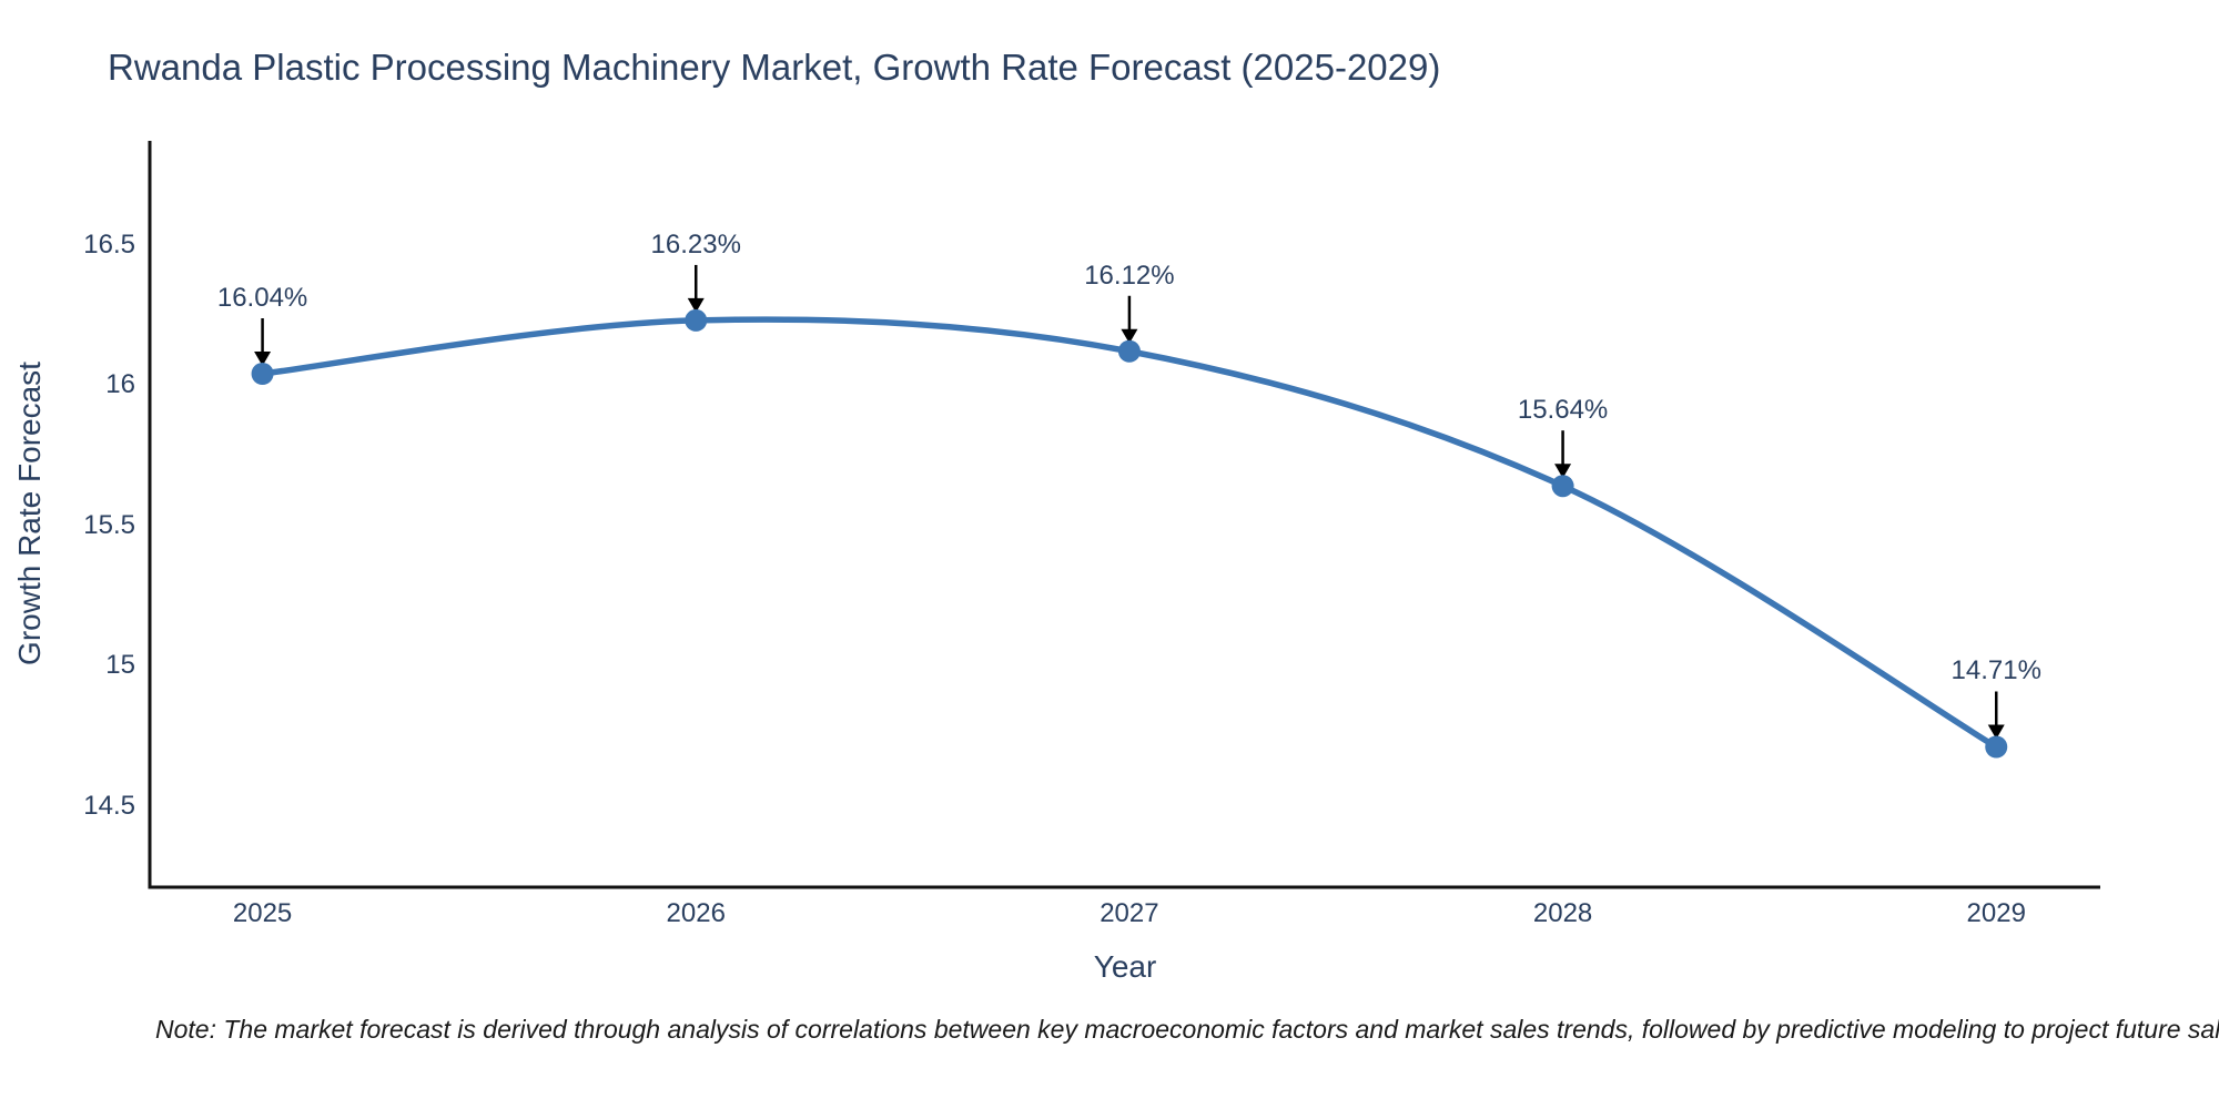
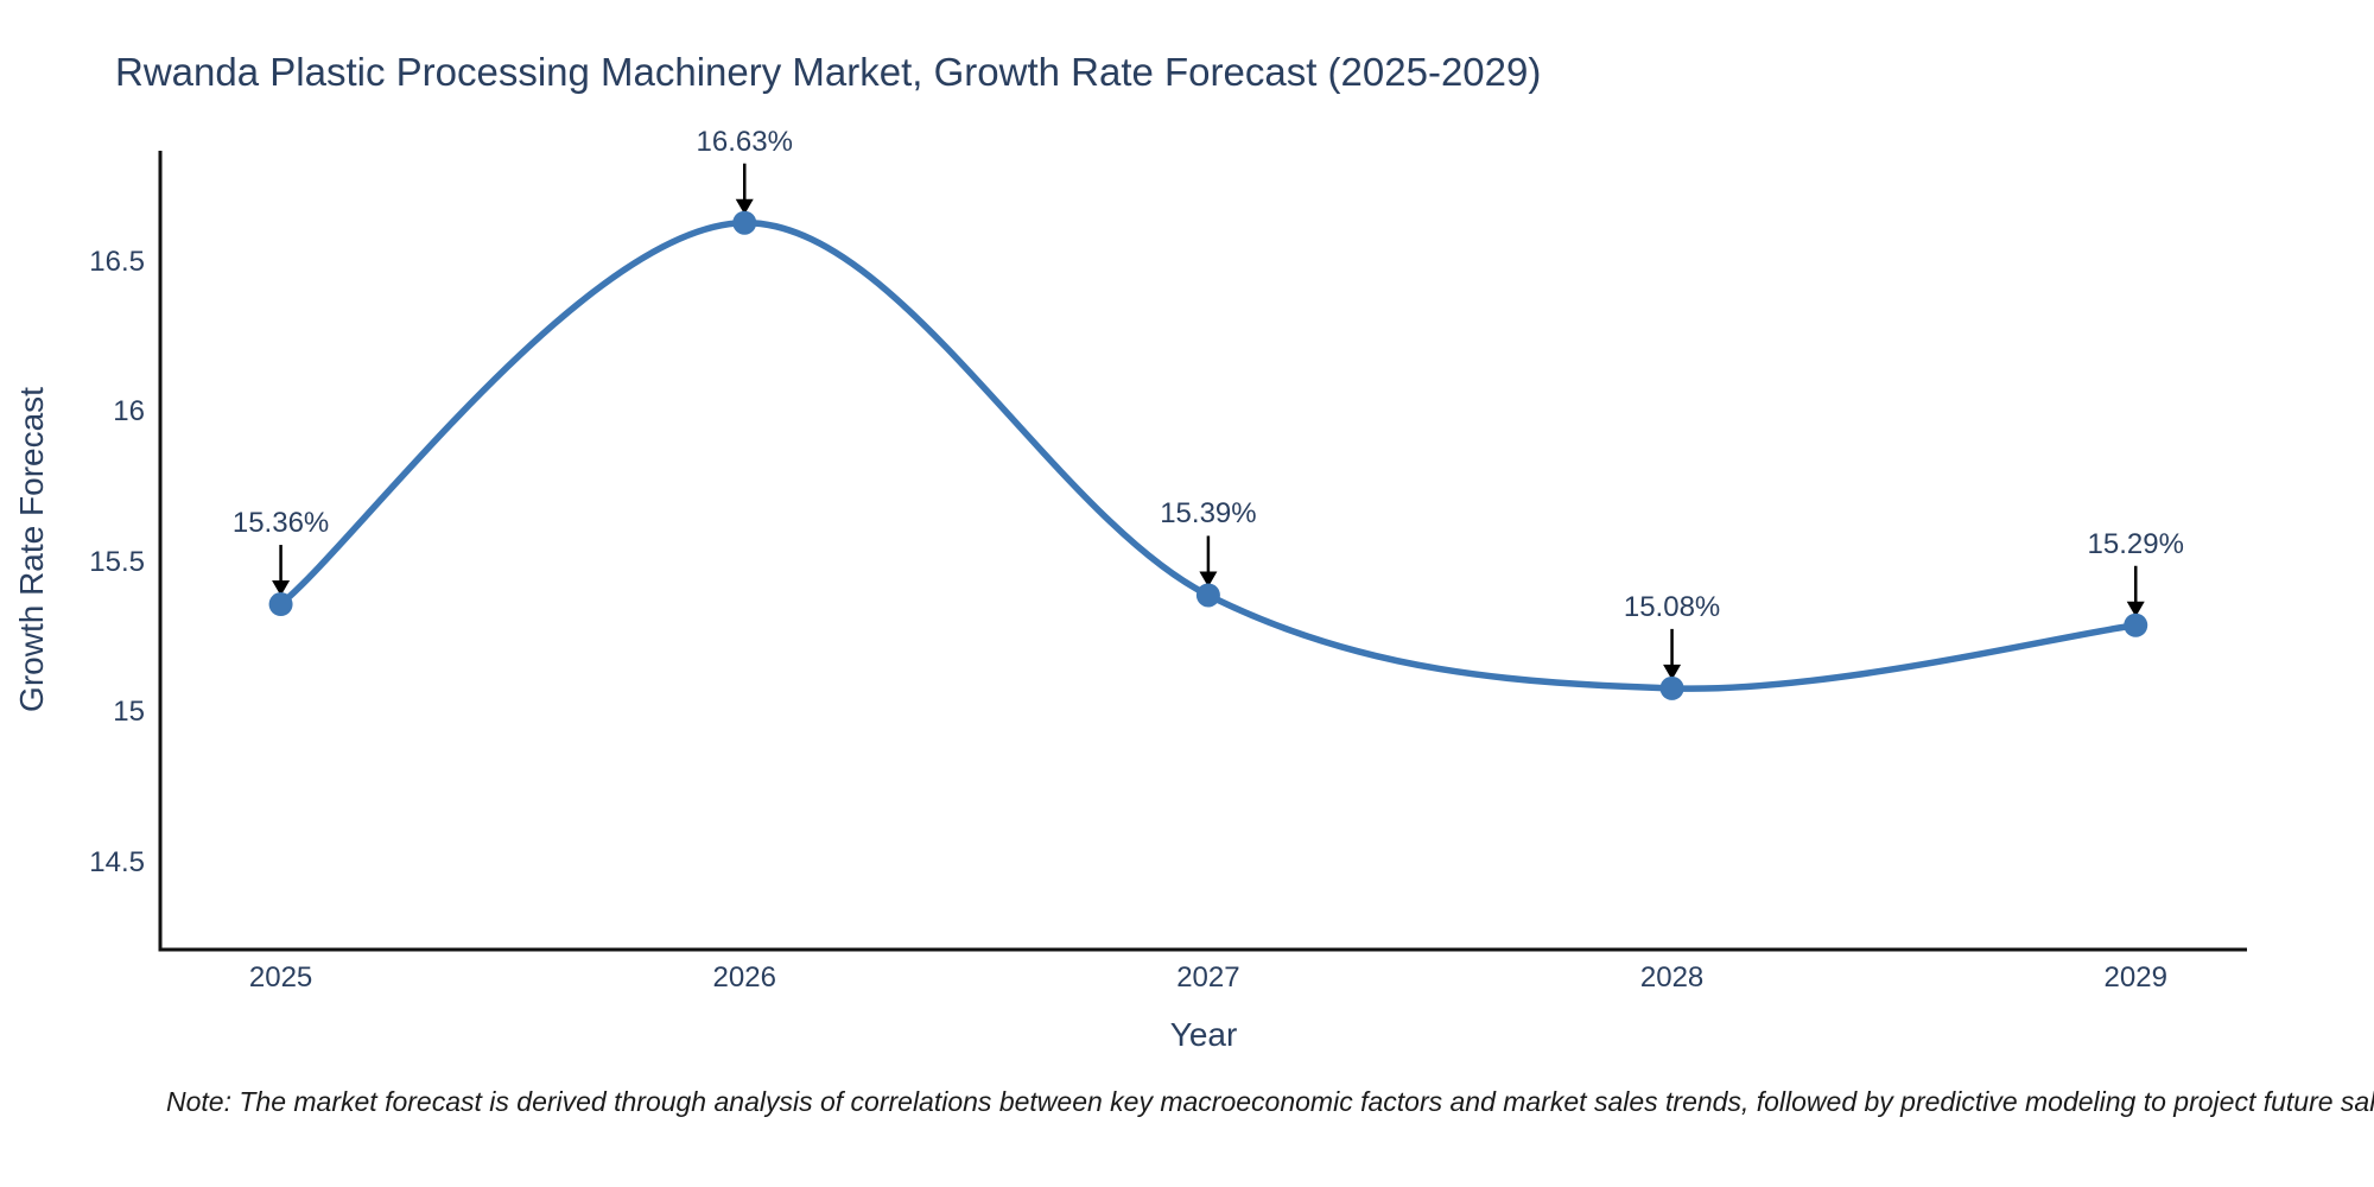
2025: 16.04% -> 15.36%
2026: 16.23% -> 16.63%
2027: 16.12% -> 15.39%
2028: 15.64% -> 15.08%
2029: 14.71% -> 15.29%
